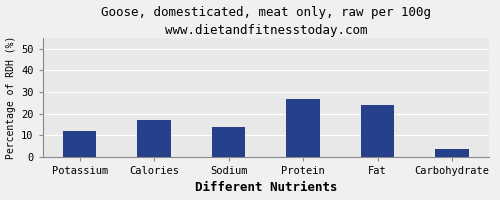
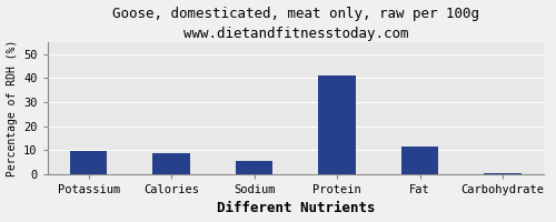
Potassium: 12.0 -> 9.5
Calories: 17.0 -> 8.5
Sodium: 14.0 -> 5.5
Protein: 26.5 -> 41.0
Fat: 24.0 -> 11.5
Carbohydrate: 3.5 -> 0.3
